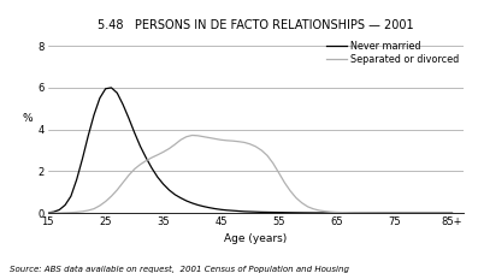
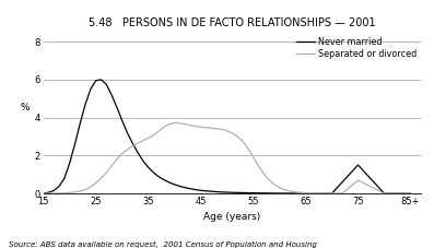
Never married/75: 0.0 -> 1.5
Separated or divorced/75: 0.0 -> 0.7
